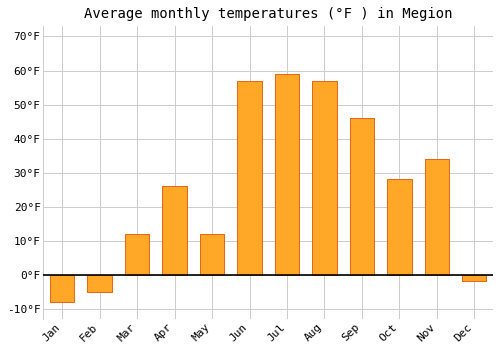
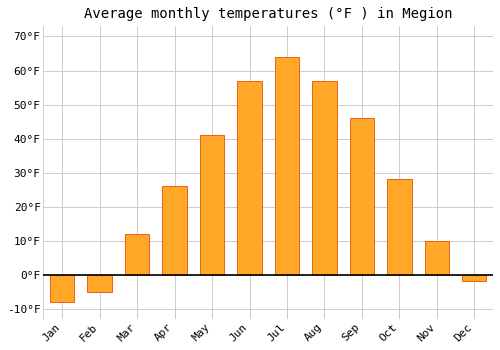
May: 12°F -> 41°F
Jul: 59°F -> 64°F
Nov: 34°F -> 10°F
